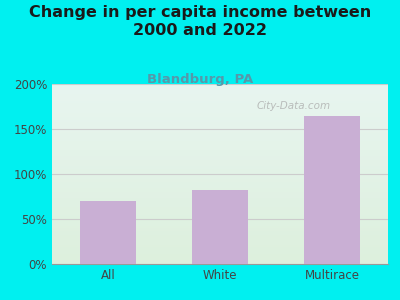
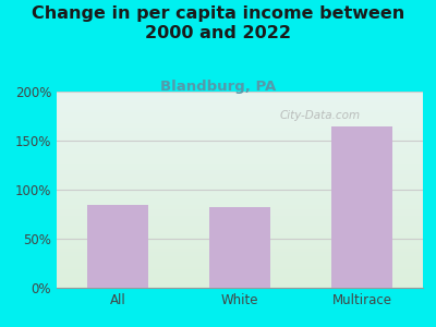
All: 70% -> 84%
